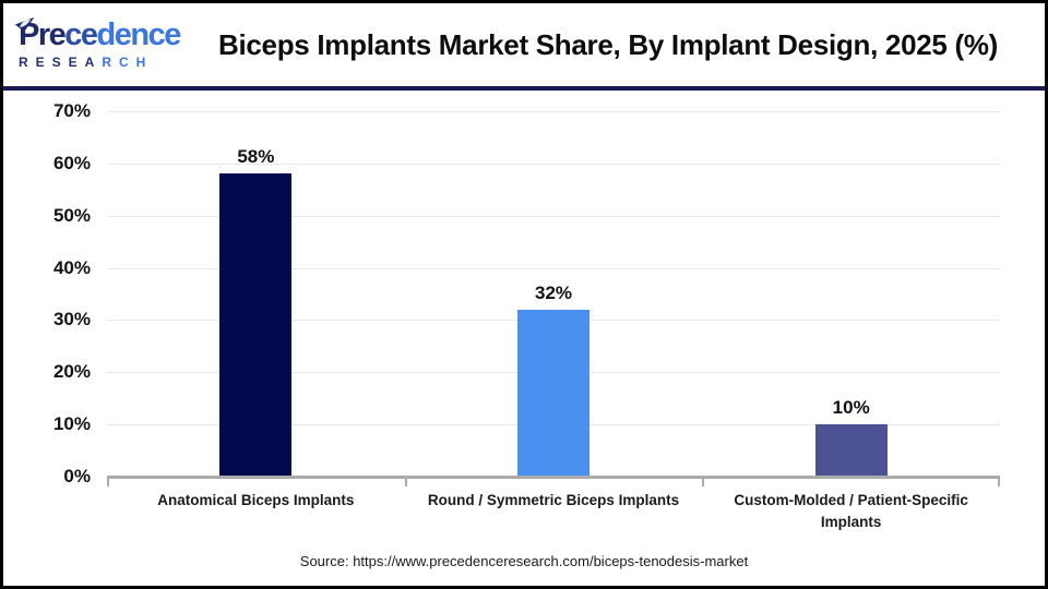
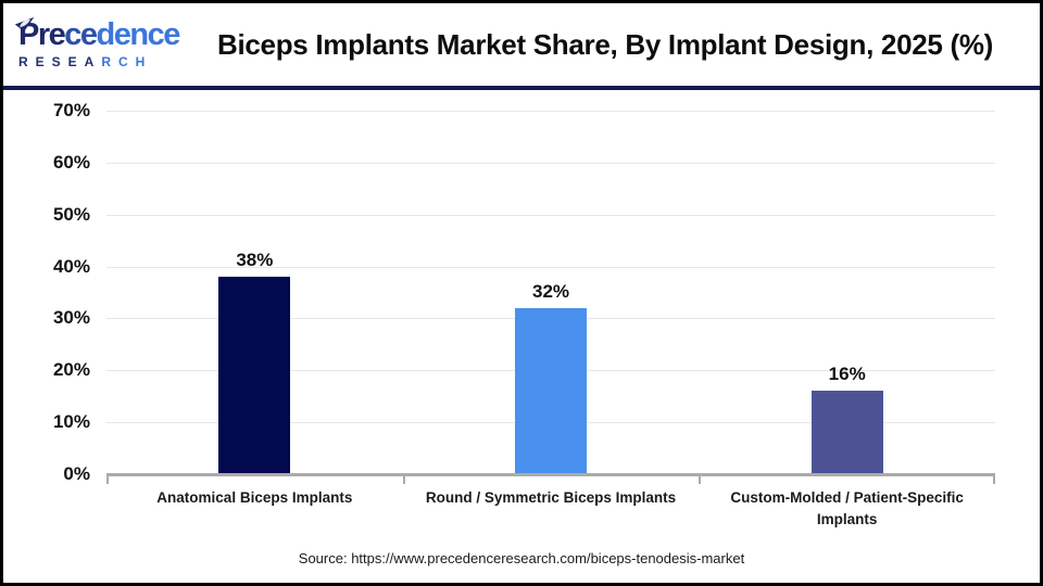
Anatomical Biceps Implants: 58% -> 38%
Custom-Molded / Patient-Specific Implants: 10% -> 16%
